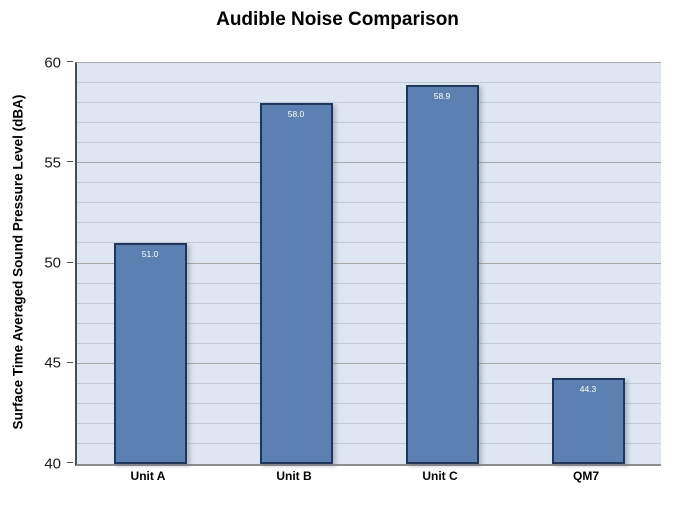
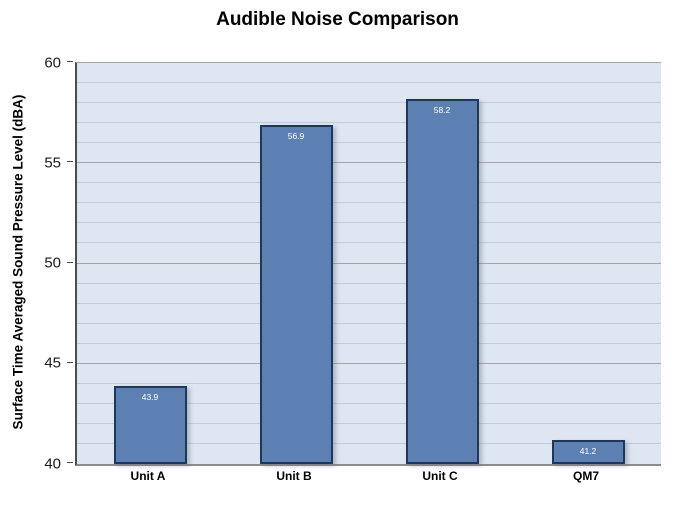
Unit A: 51.0 -> 43.9
Unit B: 58.0 -> 56.9
Unit C: 58.9 -> 58.2
QM7: 44.3 -> 41.2
